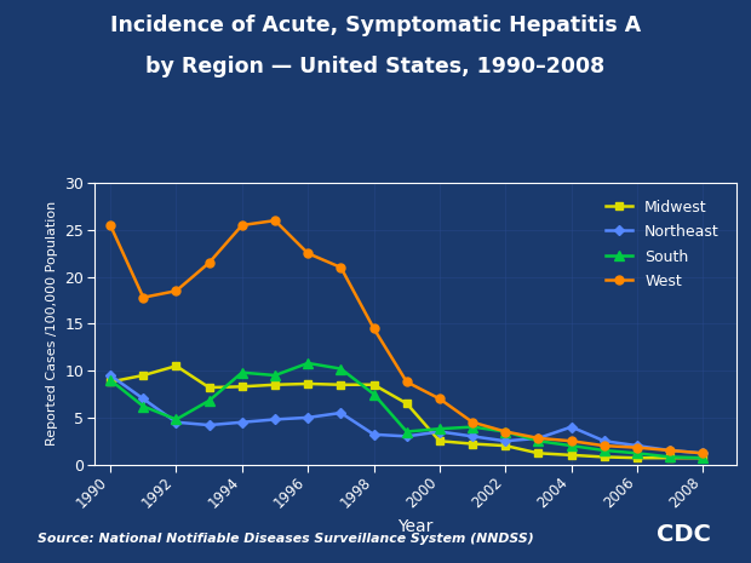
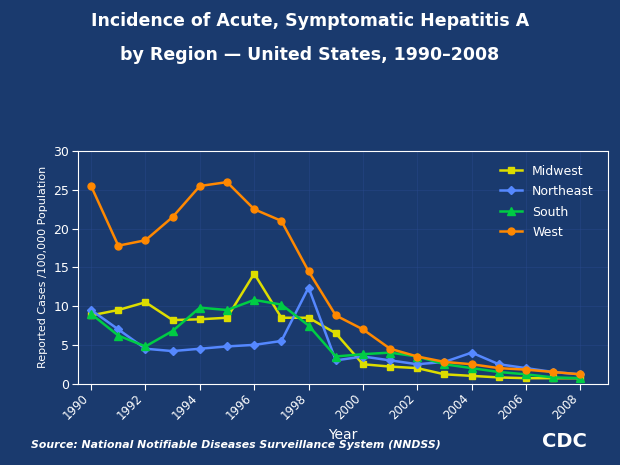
Midwest/1996: 8.6 -> 14.2
Northeast/1998: 3.2 -> 12.4
